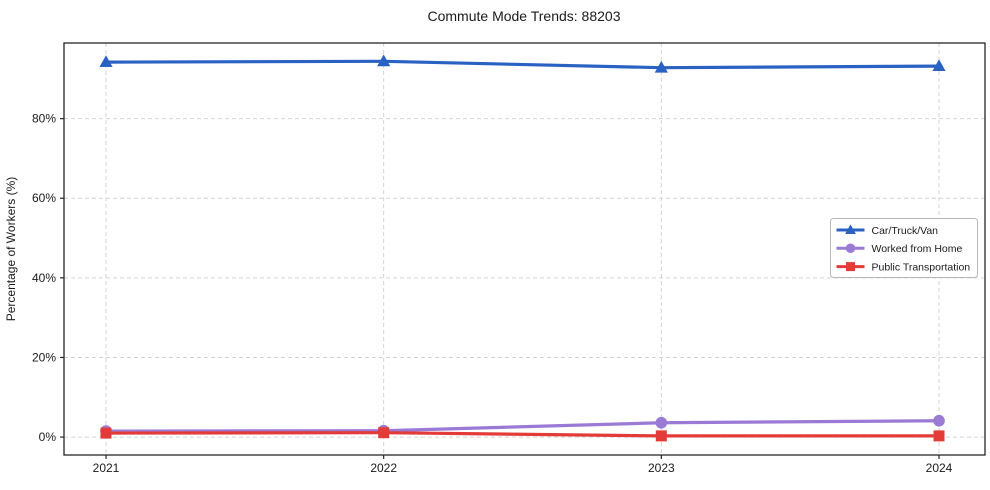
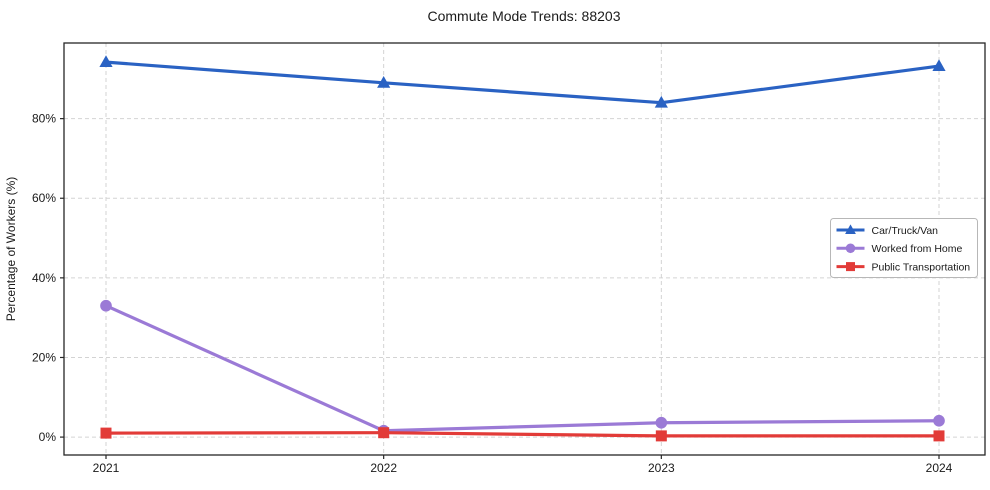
Worked from Home/2021: 2% -> 33%
Car/Truck/Van/2022: 94% -> 89%
Car/Truck/Van/2023: 93% -> 84%
